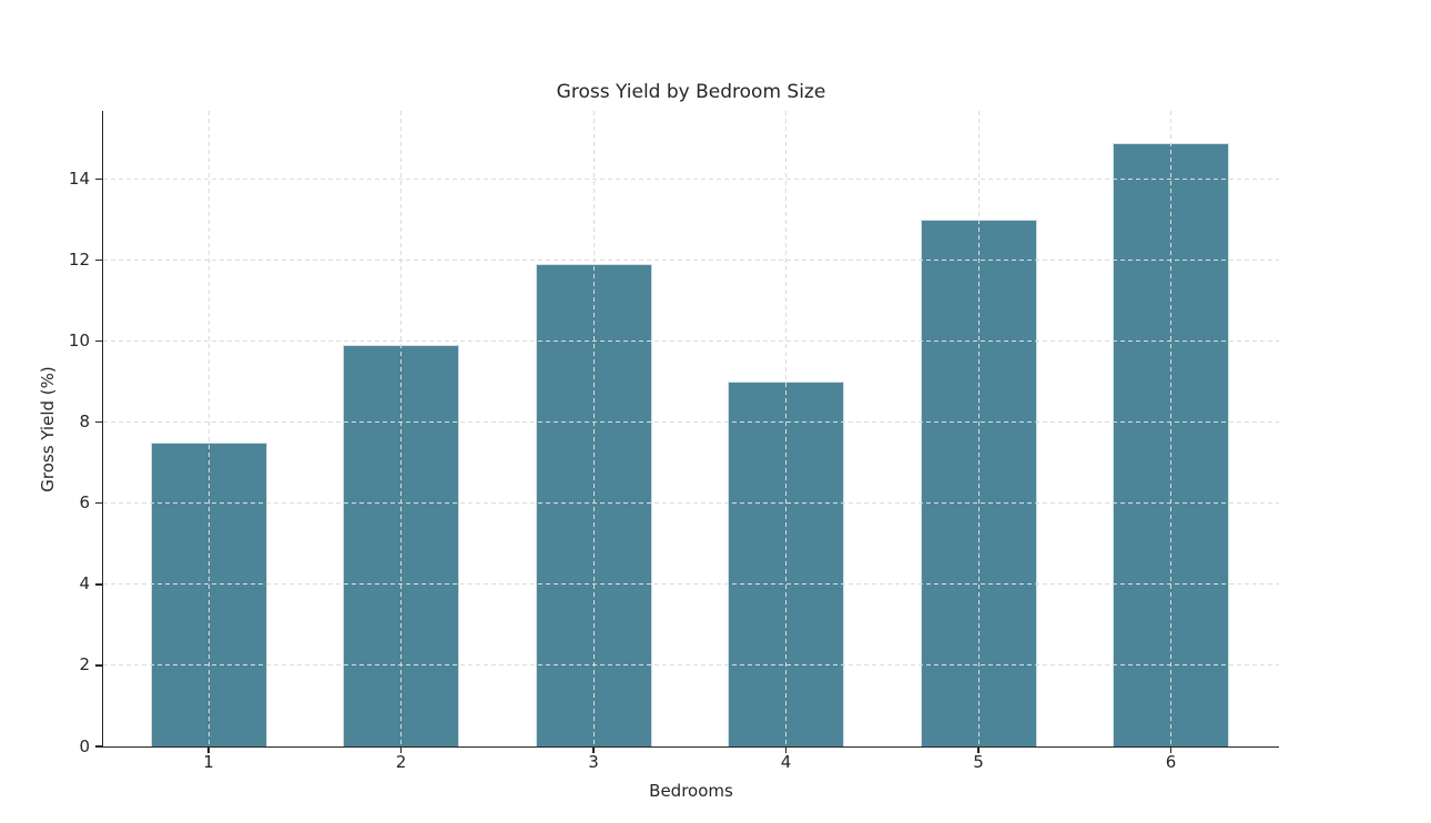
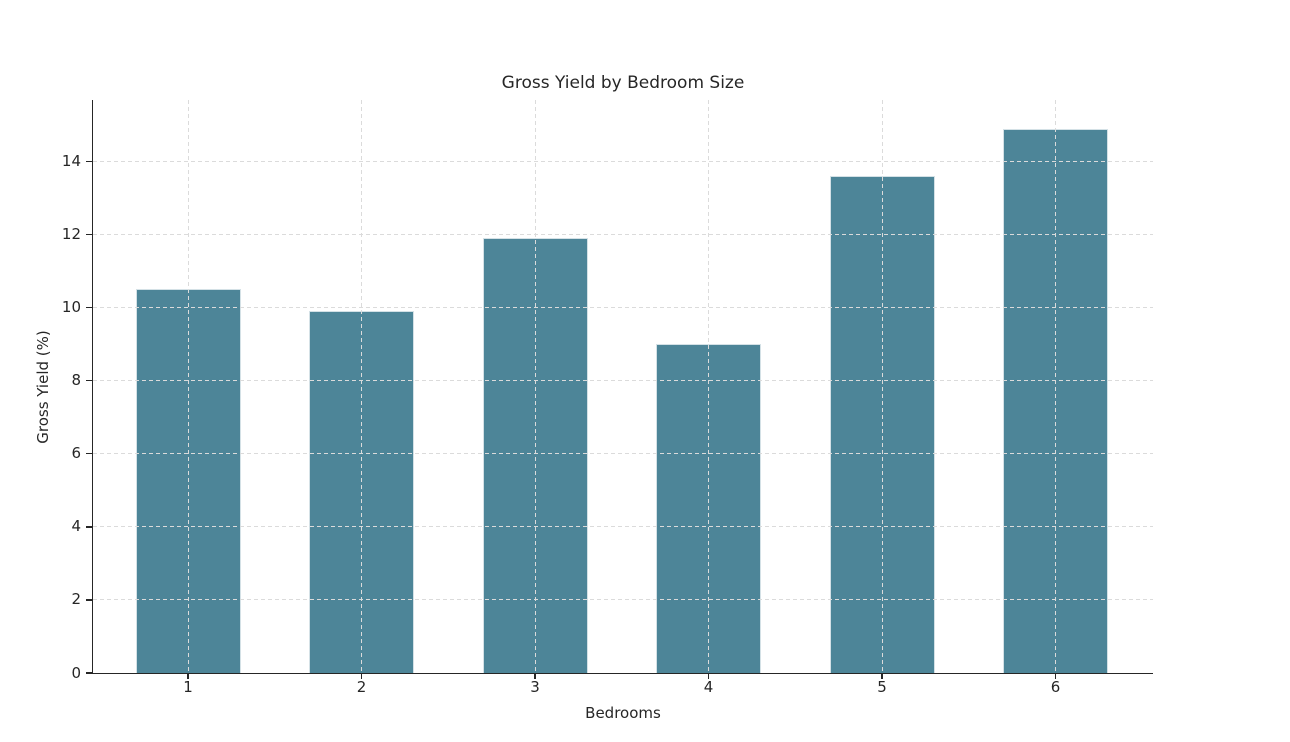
1: 7.5 -> 10.5
5: 13.0 -> 13.6
